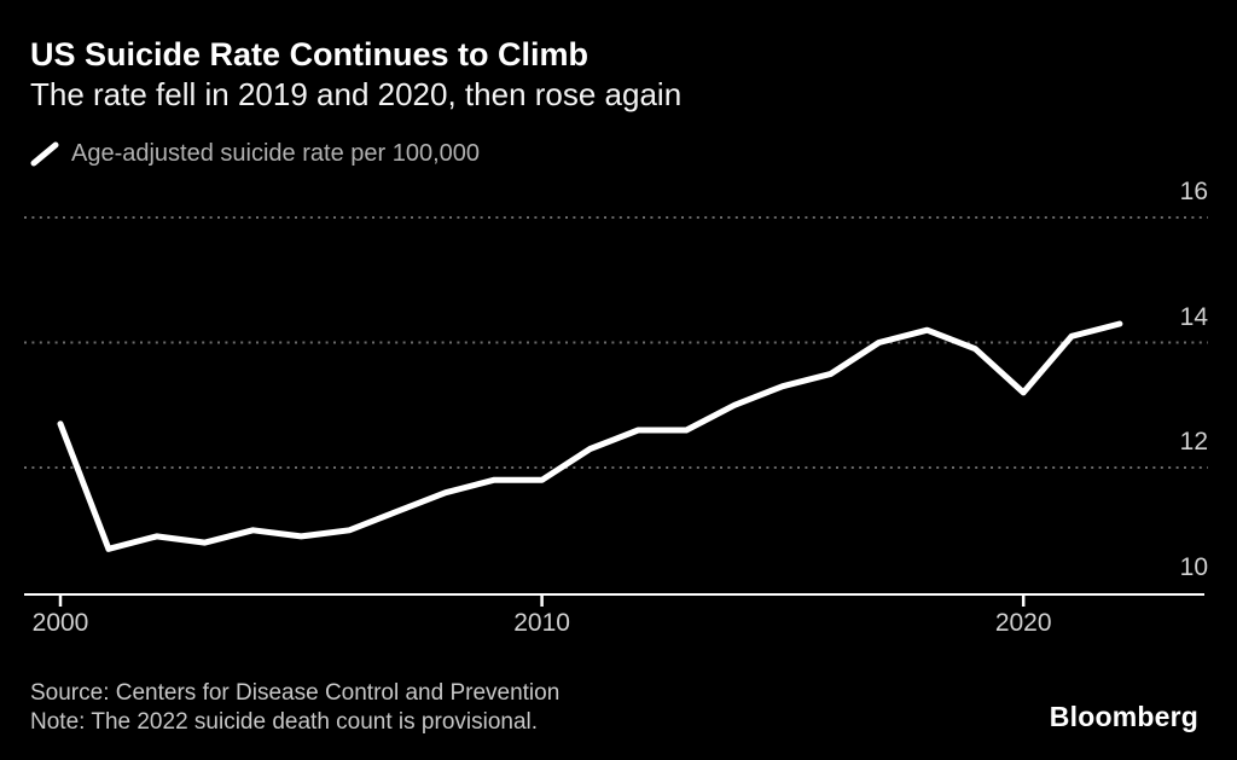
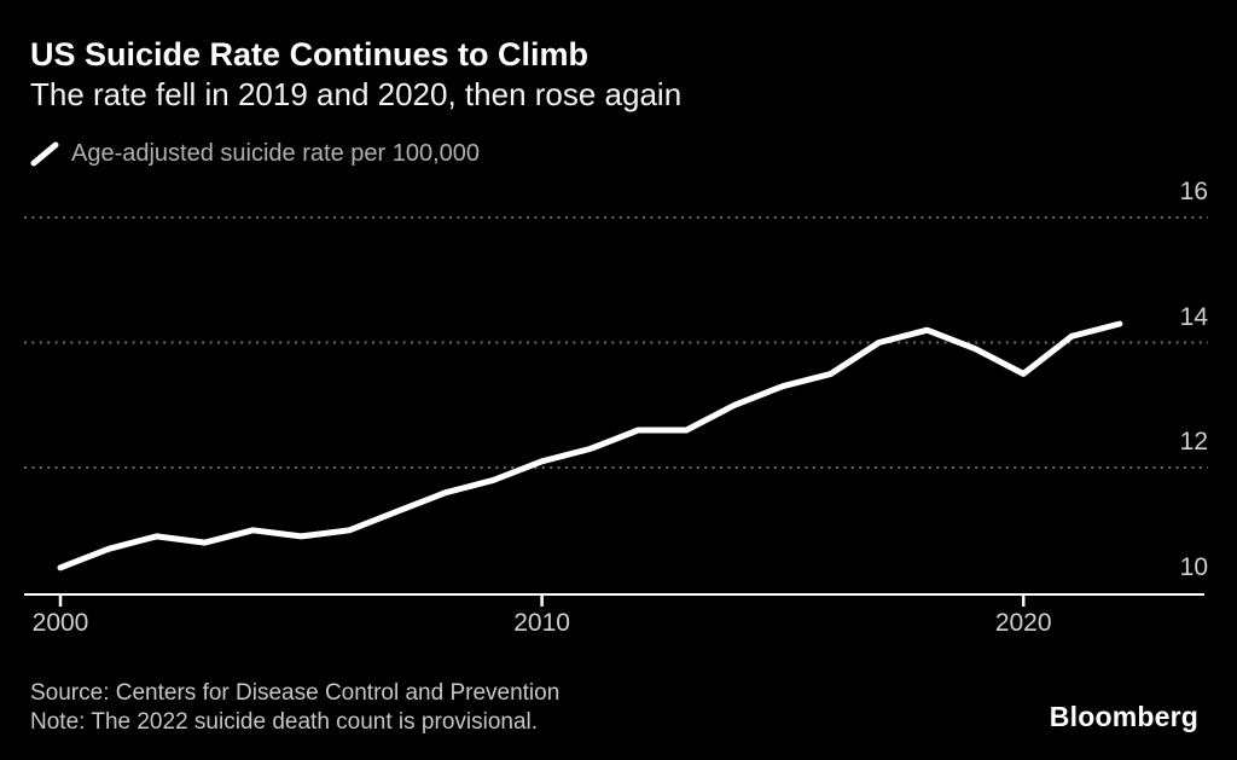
2000: 12.7 -> 10.4
2010: 11.8 -> 12.1
2020: 13.2 -> 13.5
